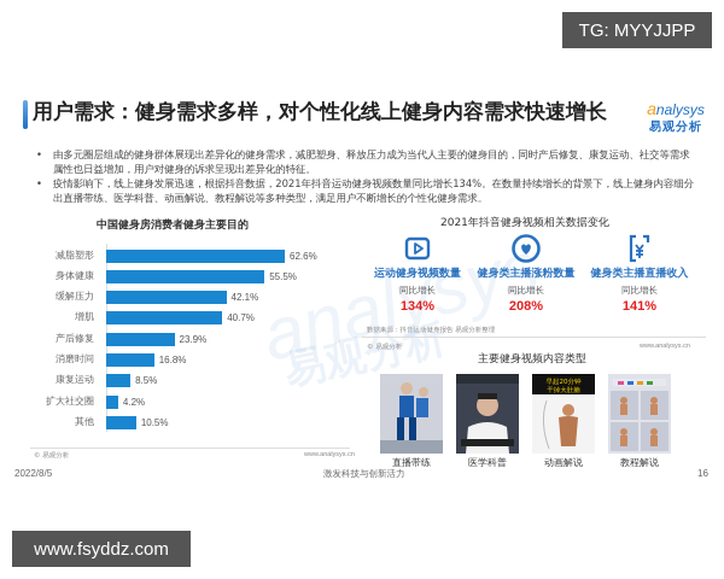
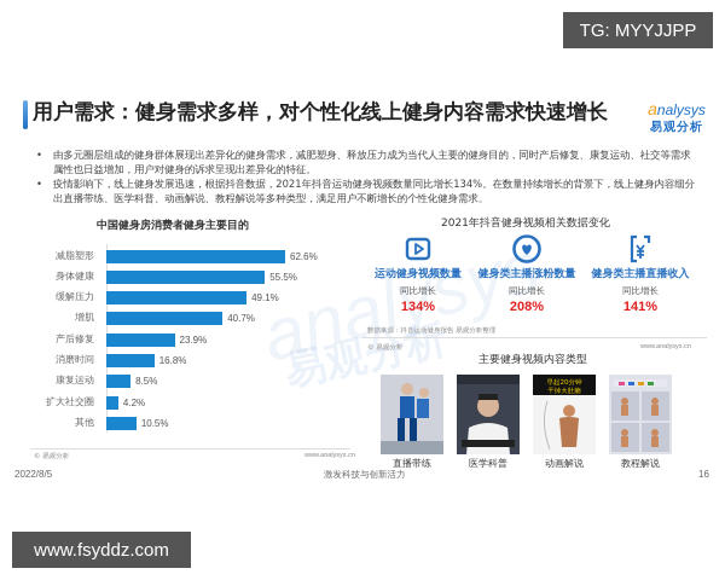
缓解压力: 42.1% -> 49.1%
